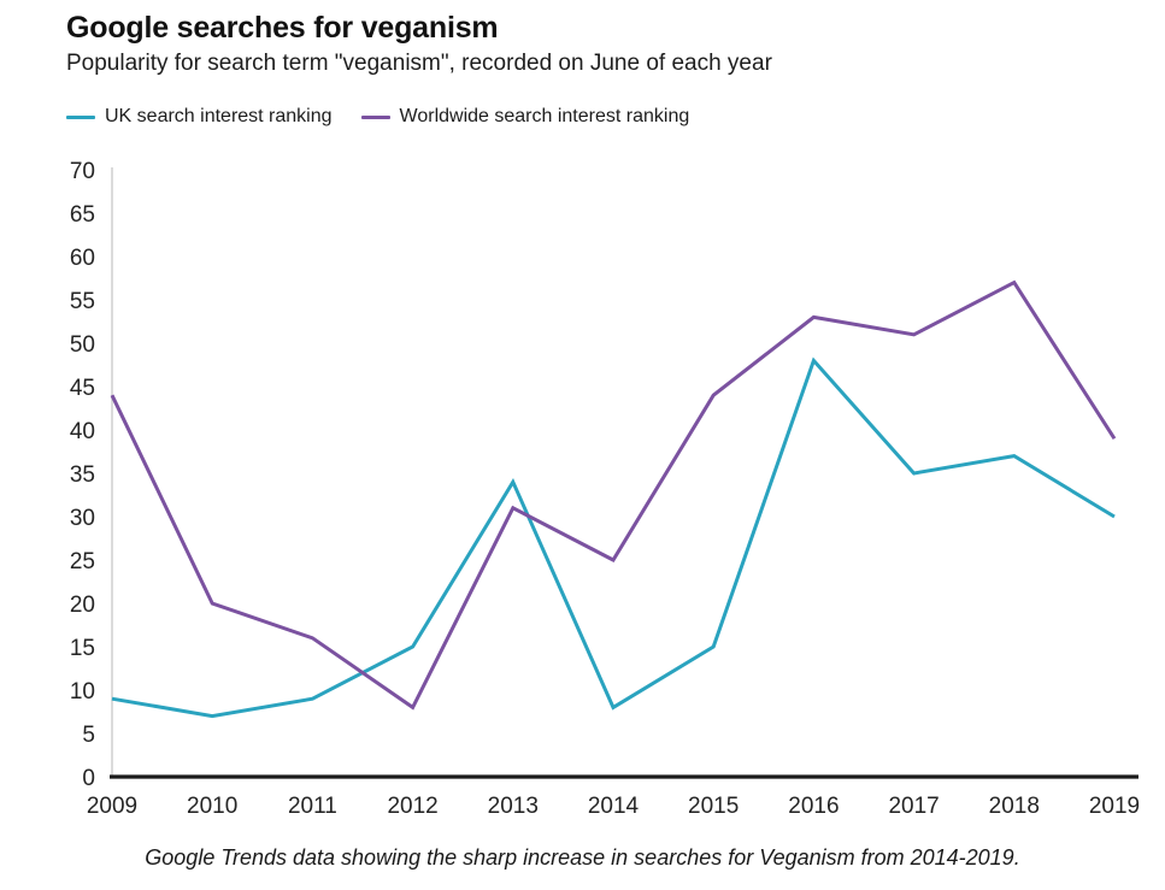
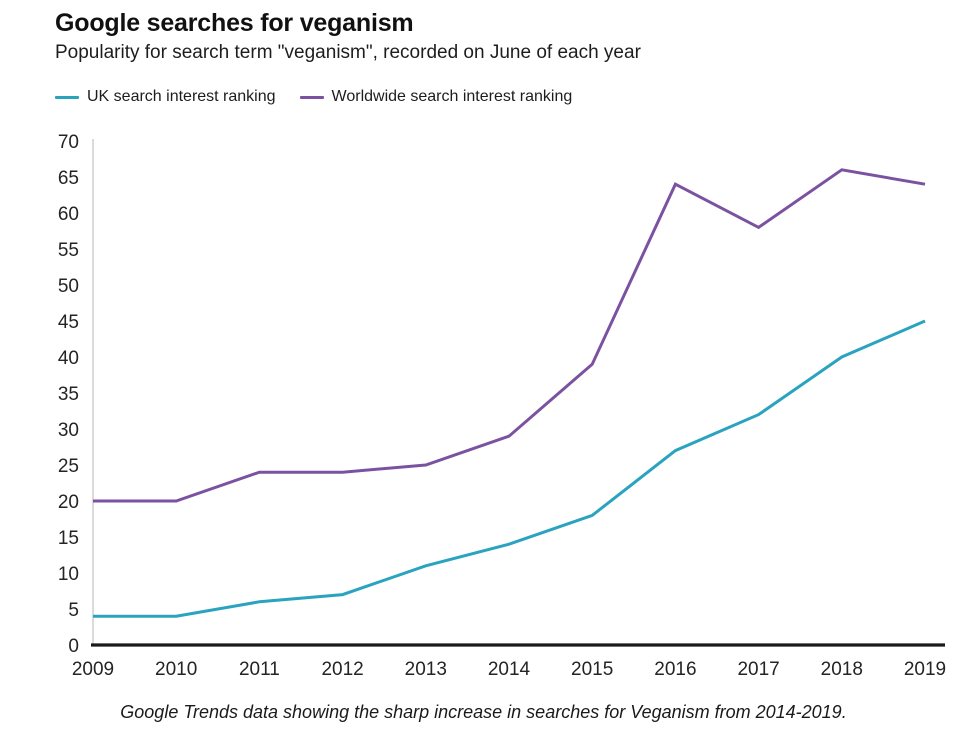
UK search interest ranking/2009: 9 -> 4
Worldwide search interest ranking/2009: 44 -> 20
UK search interest ranking/2010: 7 -> 4
UK search interest ranking/2011: 9 -> 6
Worldwide search interest ranking/2011: 16 -> 24
UK search interest ranking/2012: 15 -> 7
Worldwide search interest ranking/2012: 8 -> 24
UK search interest ranking/2013: 34 -> 11
Worldwide search interest ranking/2013: 31 -> 25
UK search interest ranking/2014: 8 -> 14
Worldwide search interest ranking/2014: 25 -> 29
UK search interest ranking/2015: 15 -> 18
Worldwide search interest ranking/2015: 44 -> 39
UK search interest ranking/2016: 48 -> 27
Worldwide search interest ranking/2016: 53 -> 64
UK search interest ranking/2017: 35 -> 32
Worldwide search interest ranking/2017: 51 -> 58
UK search interest ranking/2018: 37 -> 40
Worldwide search interest ranking/2018: 57 -> 66
UK search interest ranking/2019: 30 -> 45
Worldwide search interest ranking/2019: 39 -> 64
